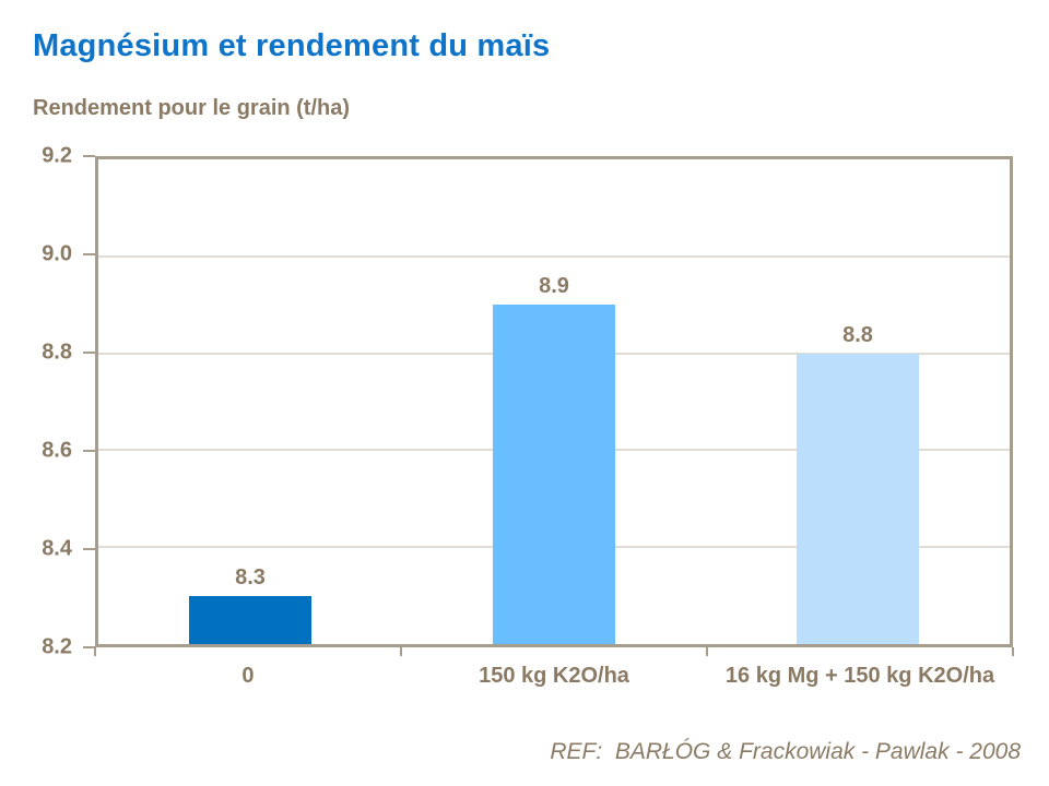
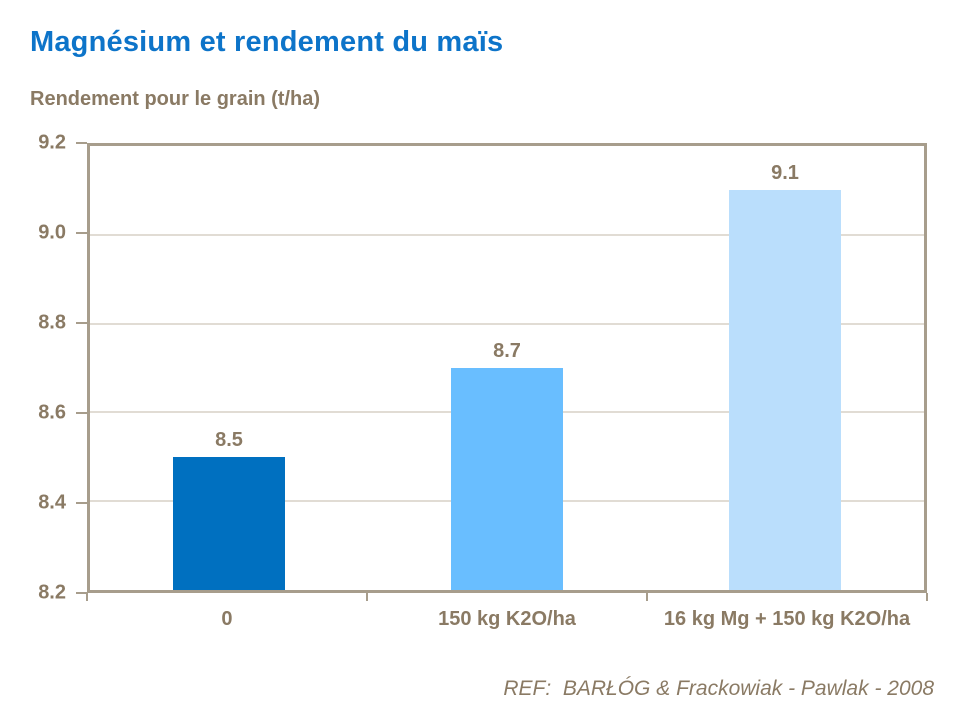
0: 8.3 -> 8.5
150 kg K2O/ha: 8.9 -> 8.7
16 kg Mg + 150 kg K2O/ha: 8.8 -> 9.1
